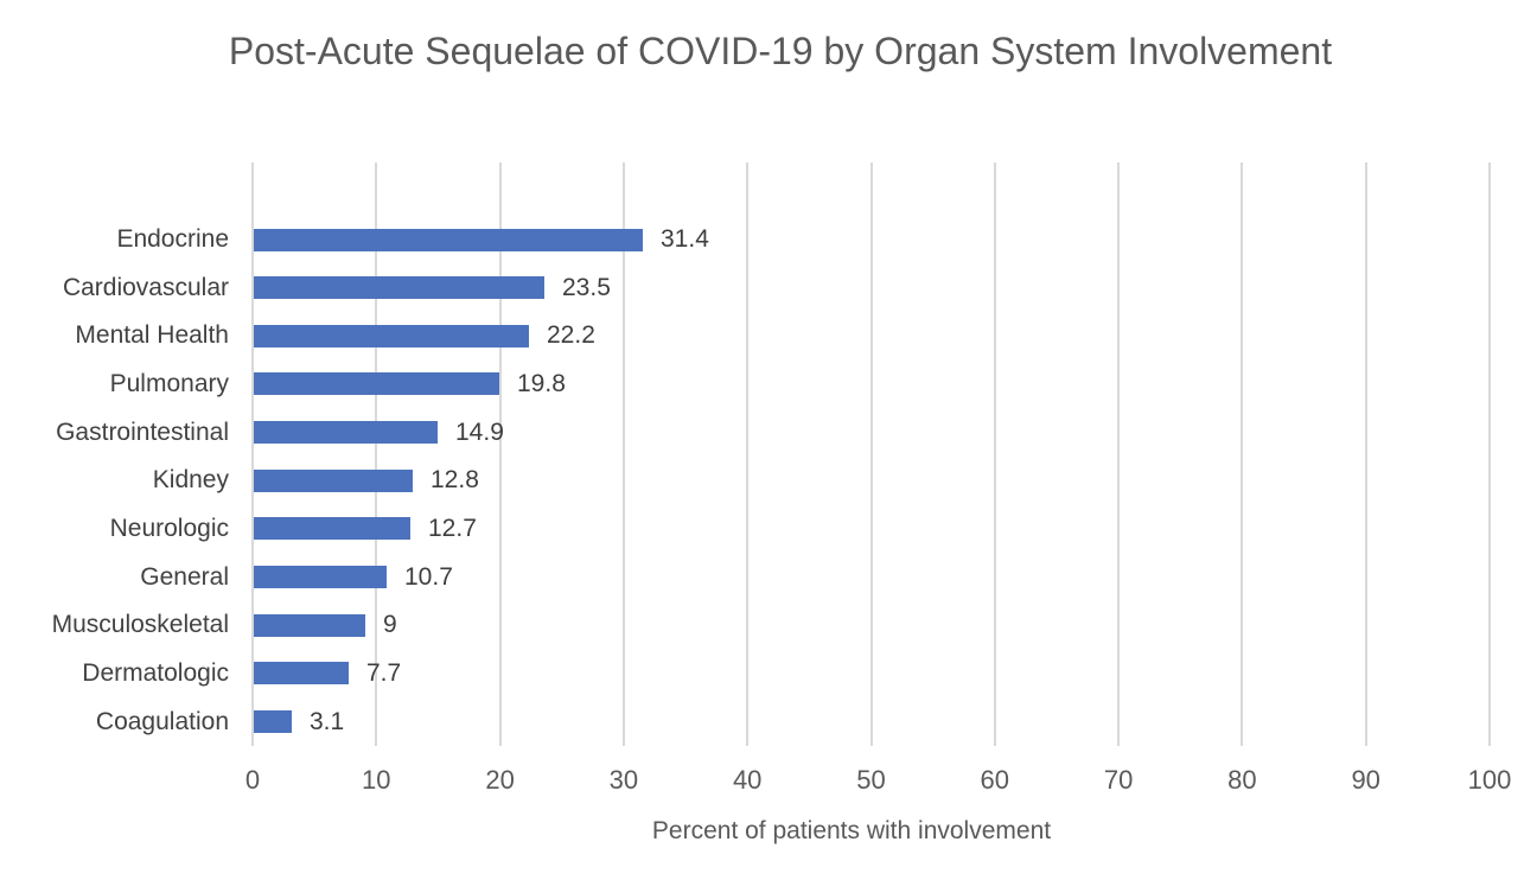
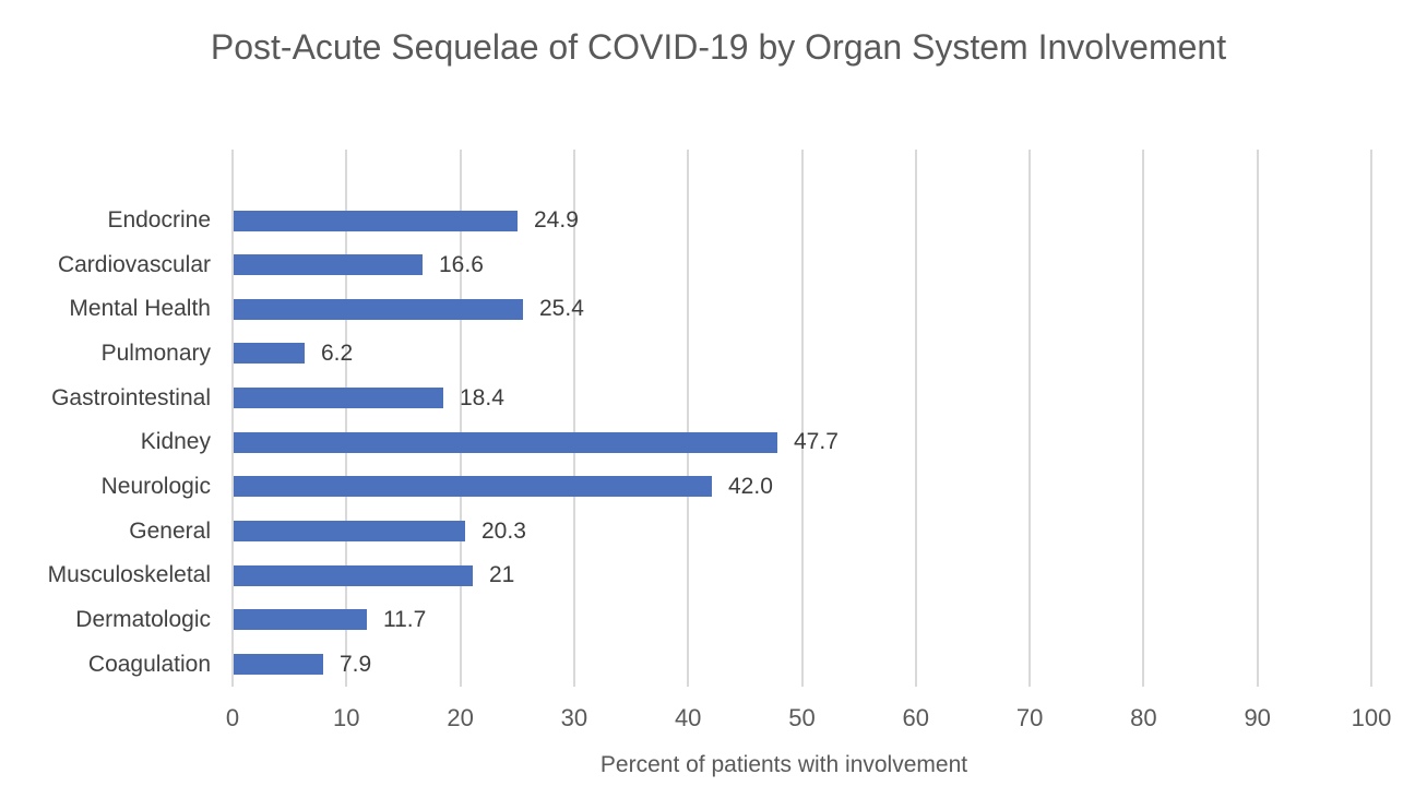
Endocrine: 31.4 -> 24.9
Cardiovascular: 23.5 -> 16.6
Mental Health: 22.2 -> 25.4
Pulmonary: 19.8 -> 6.2
Gastrointestinal: 14.9 -> 18.4
Kidney: 12.8 -> 47.7
Neurologic: 12.7 -> 42.0
General: 10.7 -> 20.3
Musculoskeletal: 9 -> 21
Dermatologic: 7.7 -> 11.7
Coagulation: 3.1 -> 7.9
